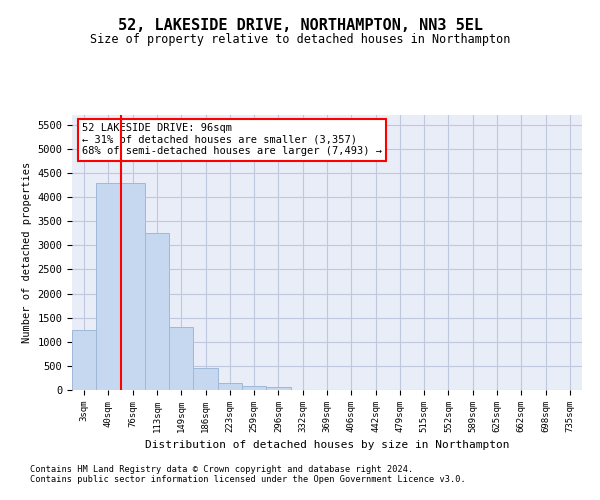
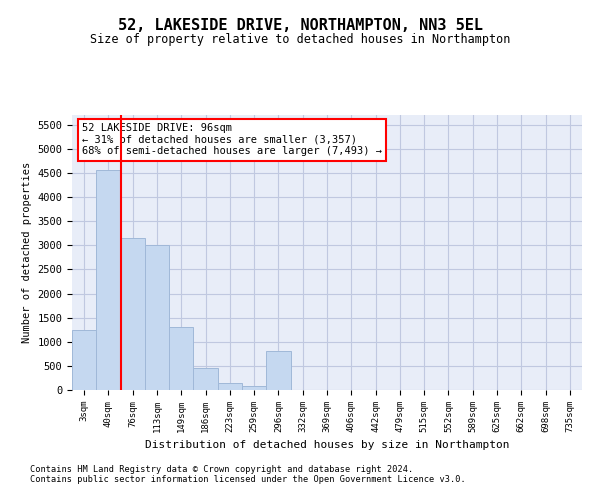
40sqm: 4300 -> 4550
76sqm: 4300 -> 3150
113sqm: 3250 -> 3000
296sqm: 60 -> 800
